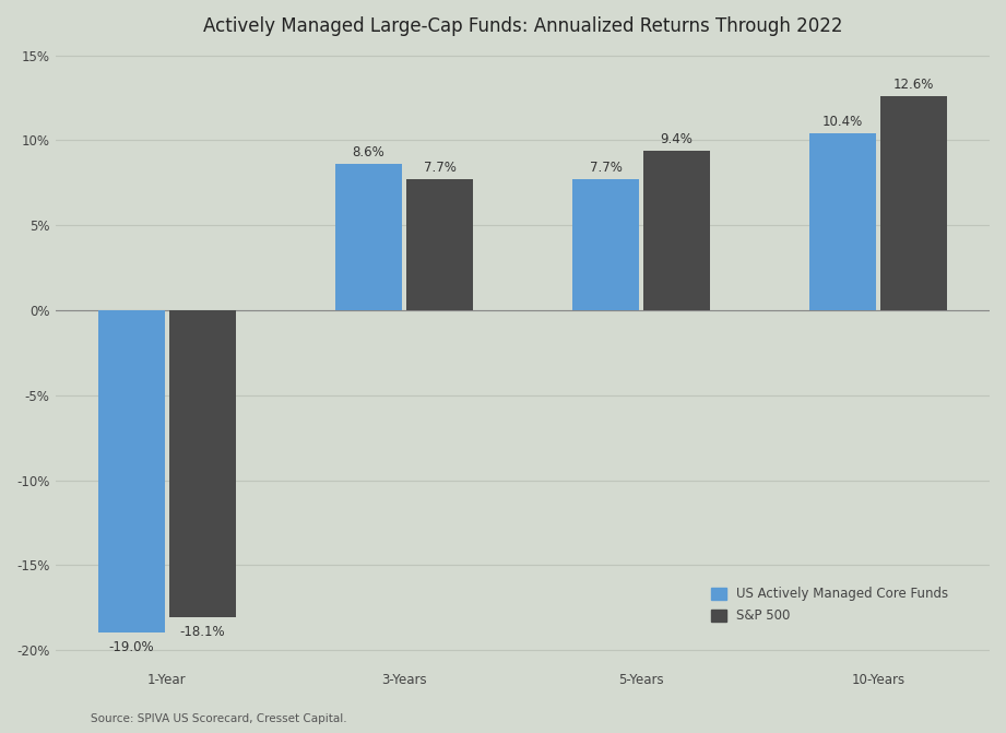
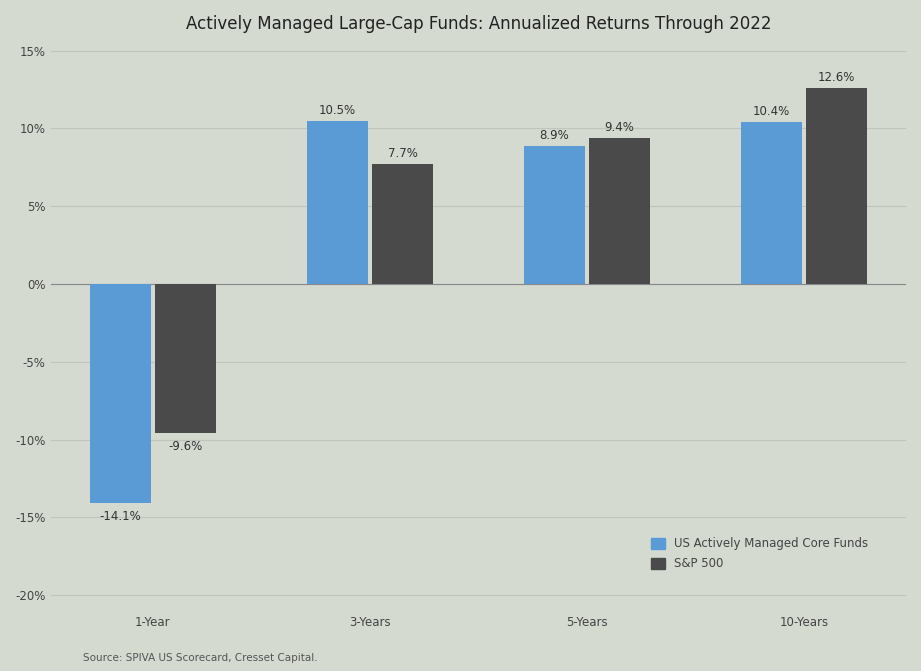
US Actively Managed Core Funds/1-Year: -19.0% -> -14.1%
S&P 500/1-Year: -18.1% -> -9.6%
US Actively Managed Core Funds/3-Years: 8.6% -> 10.5%
US Actively Managed Core Funds/5-Years: 7.7% -> 8.9%
